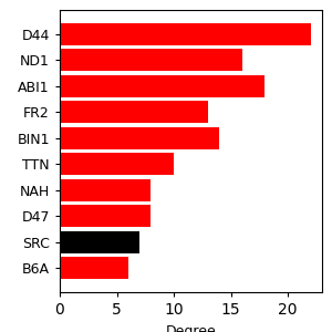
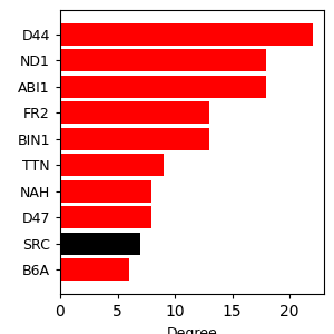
ND1: 16 -> 18
BIN1: 14 -> 13
TTN: 10 -> 9
